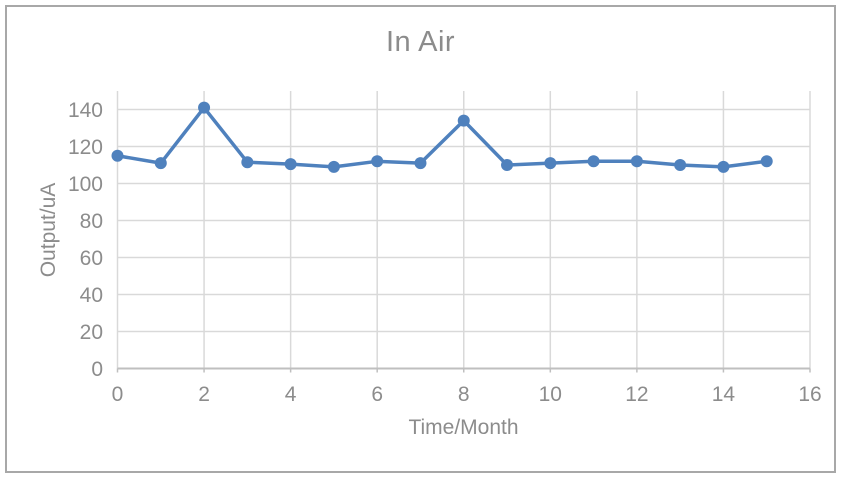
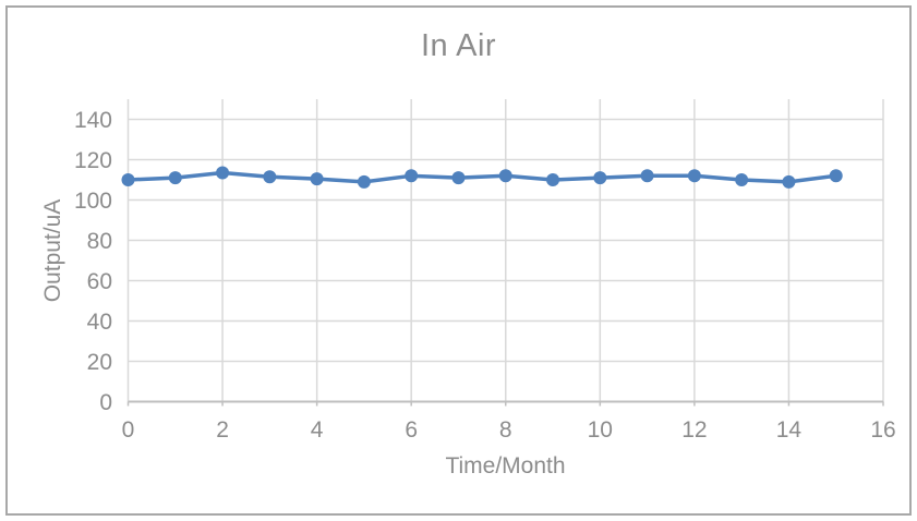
0: 115 -> 110
2: 141 -> 114
8: 134 -> 112
